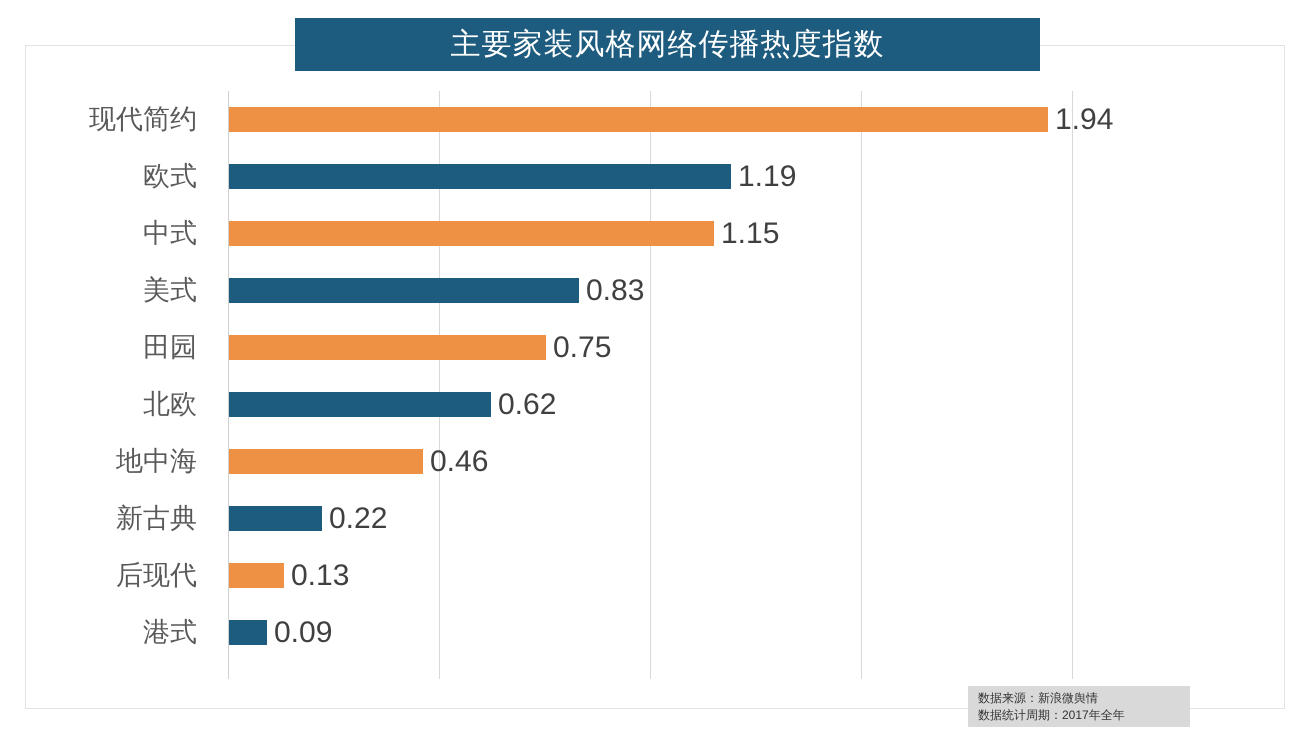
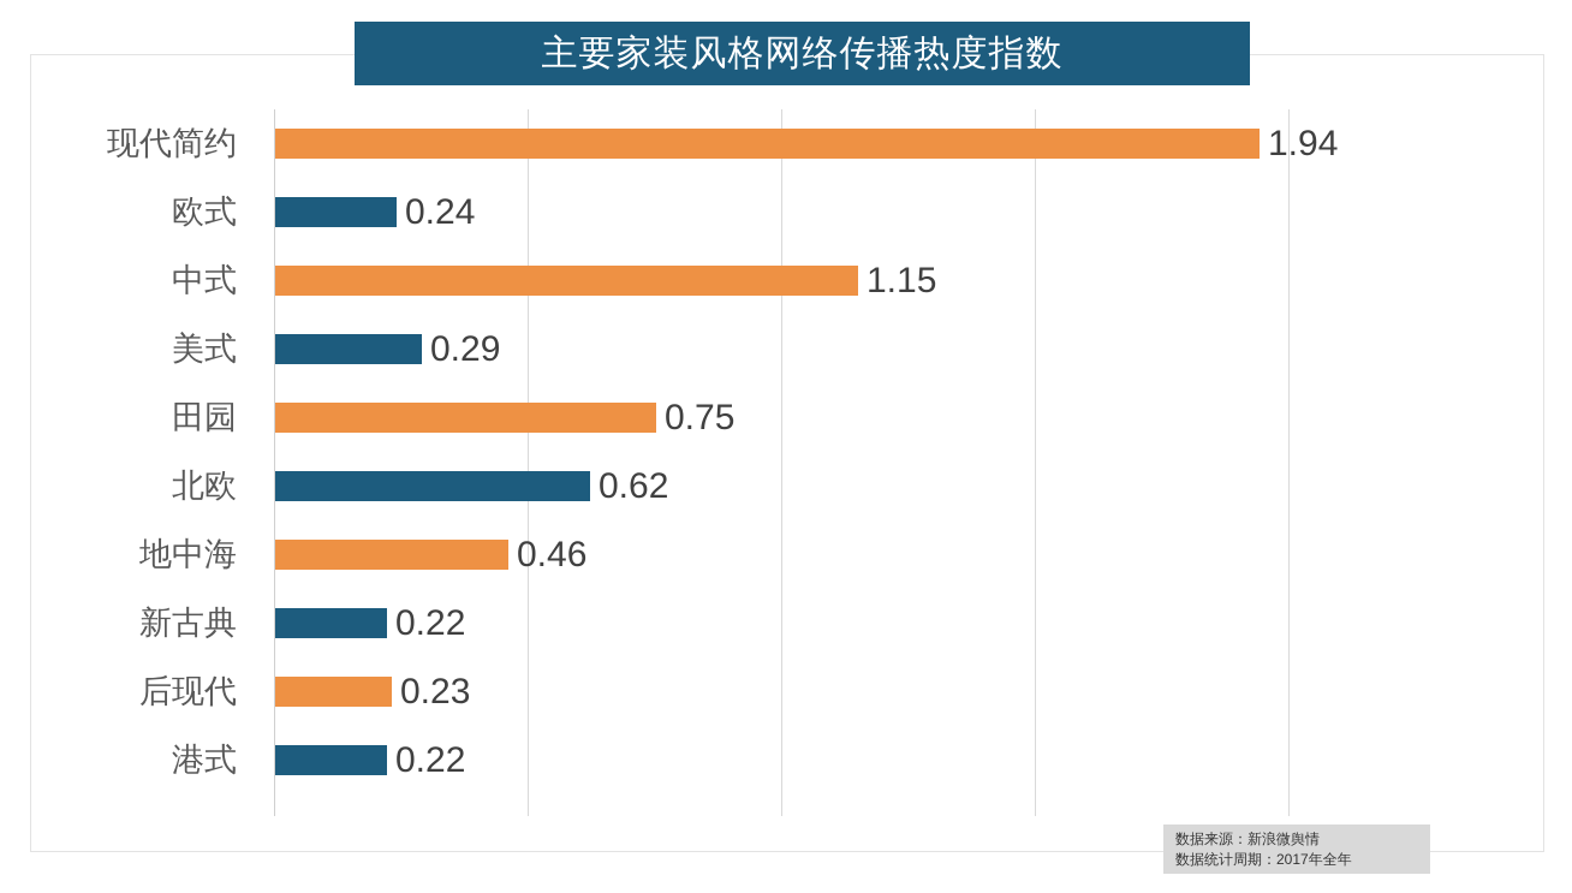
欧式: 1.19 -> 0.24
美式: 0.83 -> 0.29
后现代: 0.13 -> 0.23
港式: 0.09 -> 0.22
